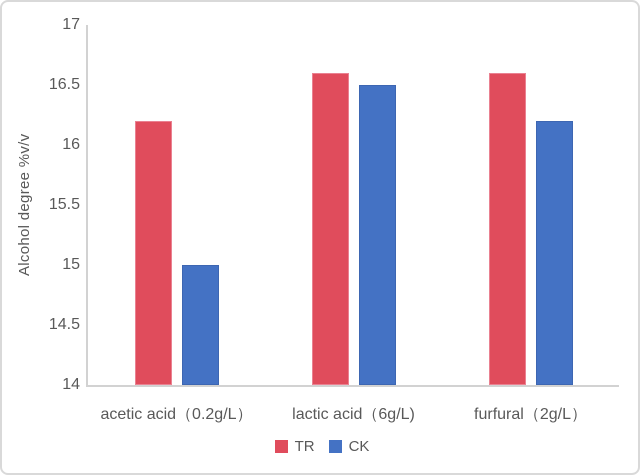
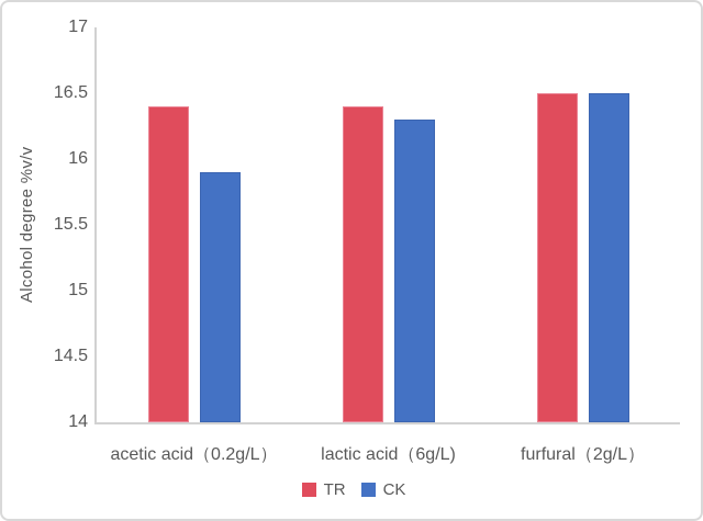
TR/acetic acid（0.2g/L）: 16.2 -> 16.4
CK/acetic acid（0.2g/L）: 15.0 -> 15.9
TR/lactic acid（6g/L): 16.6 -> 16.4
CK/lactic acid（6g/L): 16.5 -> 16.3
TR/furfural（2g/L）: 16.6 -> 16.5
CK/furfural（2g/L）: 16.2 -> 16.5
